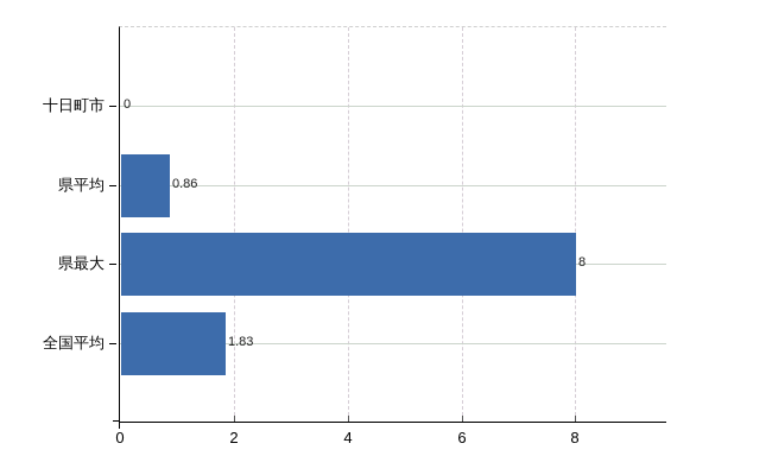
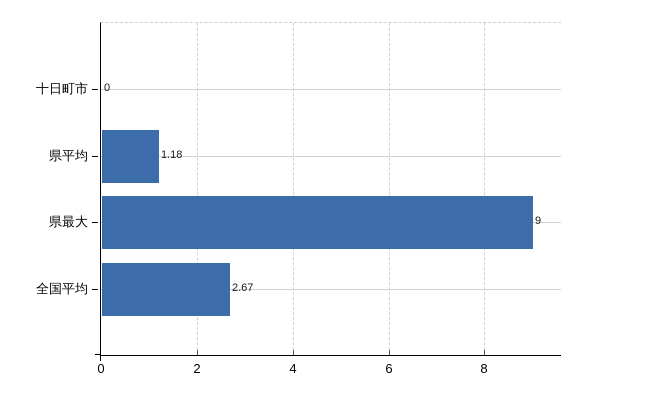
県平均: 0.86 -> 1.18
県最大: 8 -> 9
全国平均: 1.83 -> 2.67
